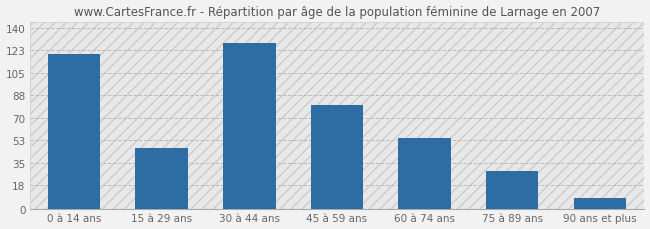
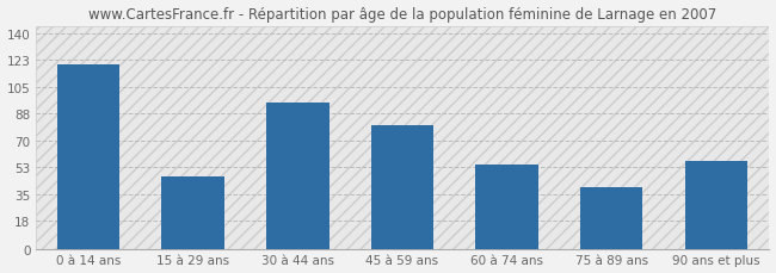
30 à 44 ans: 128 -> 95
75 à 89 ans: 29 -> 40
90 ans et plus: 8 -> 57
